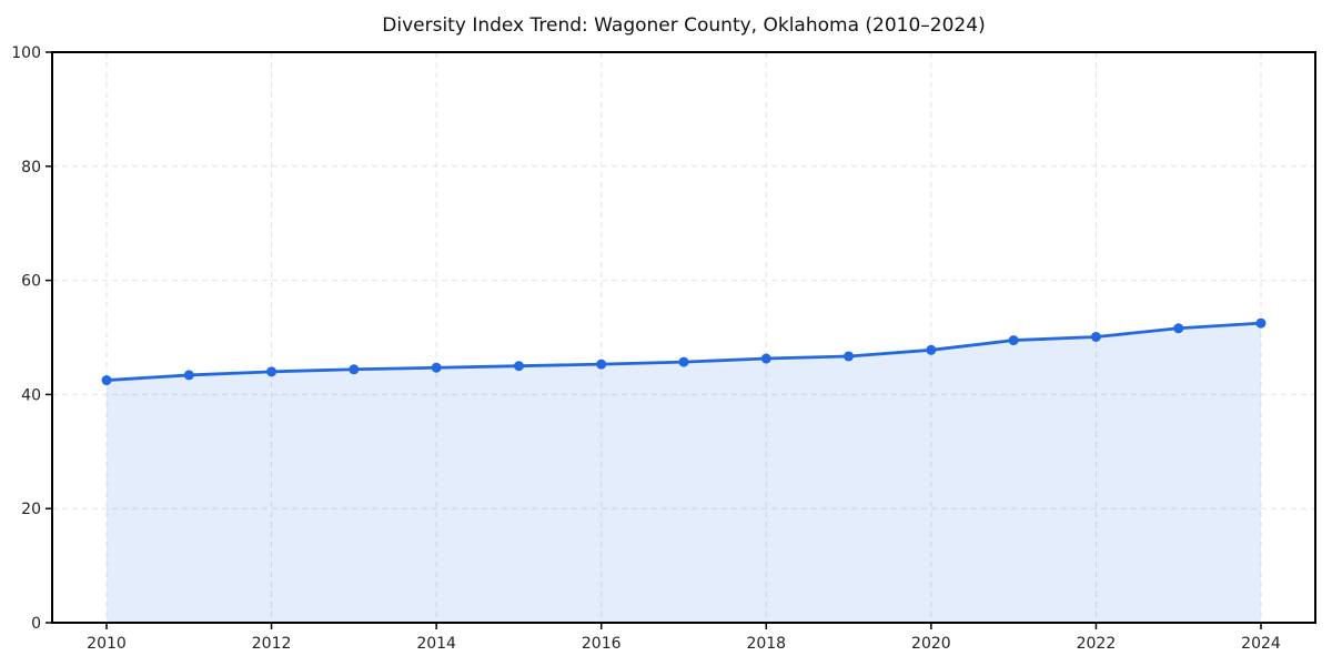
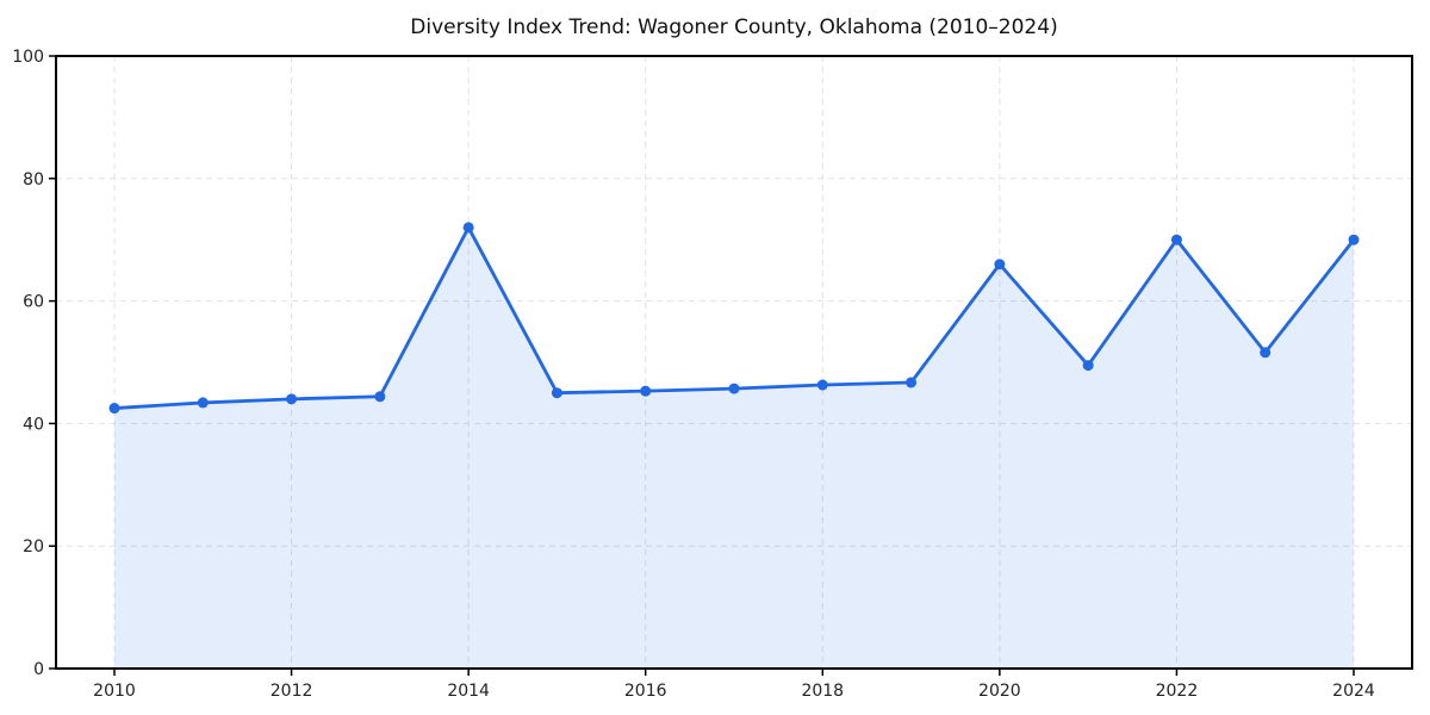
2014: 45 -> 72
2020: 48 -> 66
2022: 50 -> 70
2024: 52 -> 70
